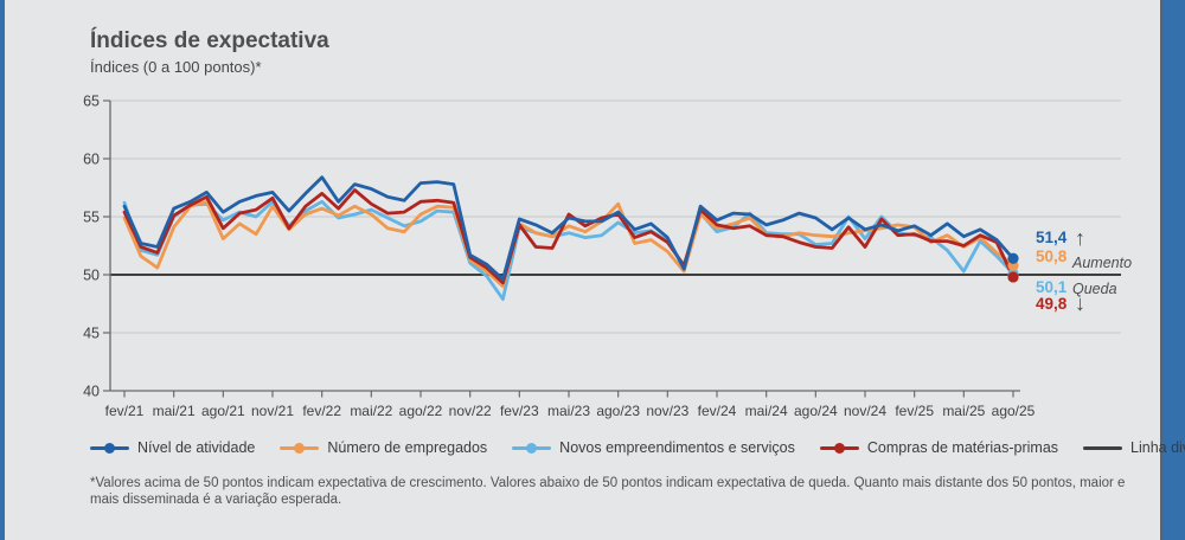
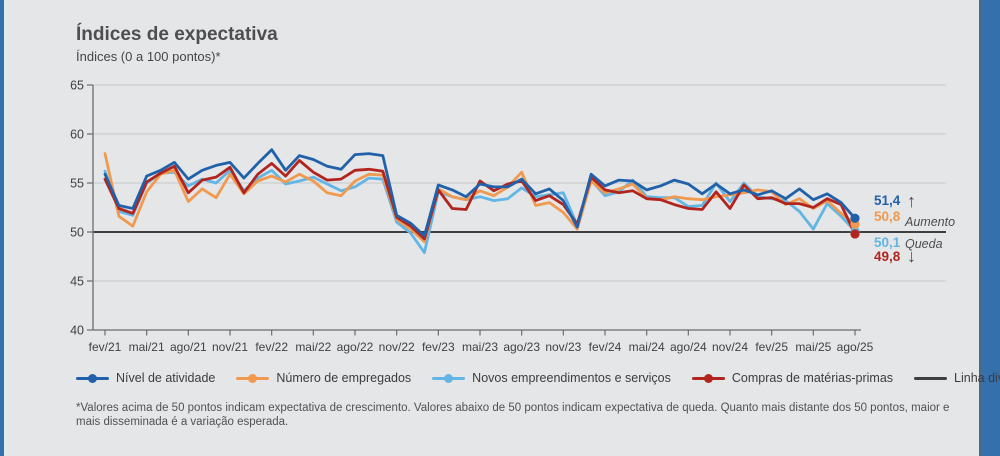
Número de empregados/fev/21: 55 -> 58
Novos empreendimentos e serviços/nov/23: 53 -> 54
